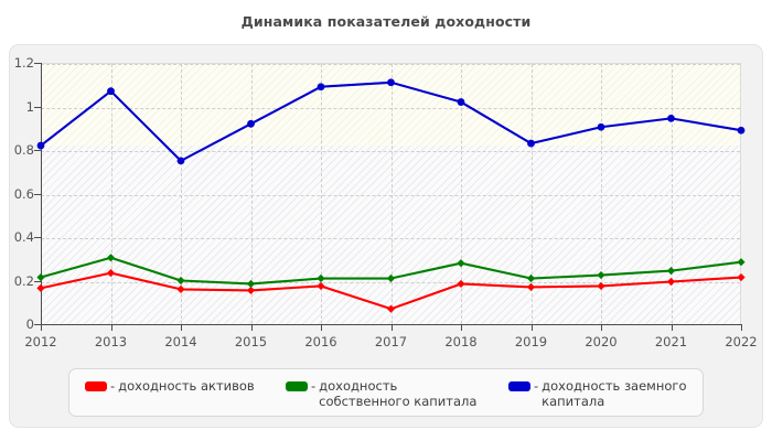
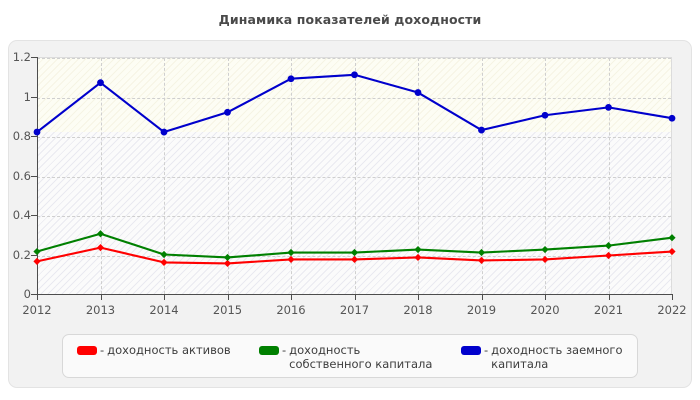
- доходность заемного капитала/2014: 0.75 -> 0.82
- доходность активов/2017: 0.07 -> 0.17
- доходность собственного капитала/2018: 0.28 -> 0.23
